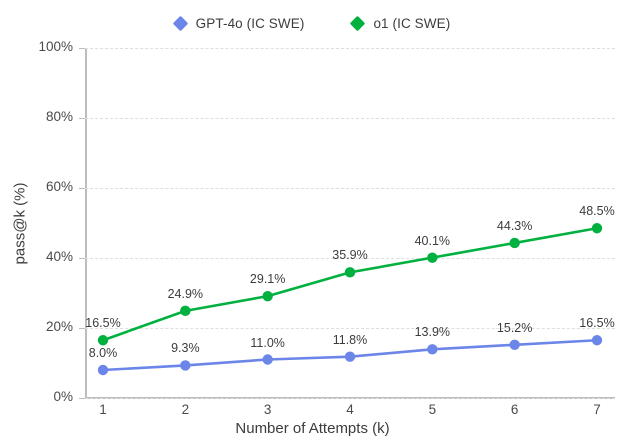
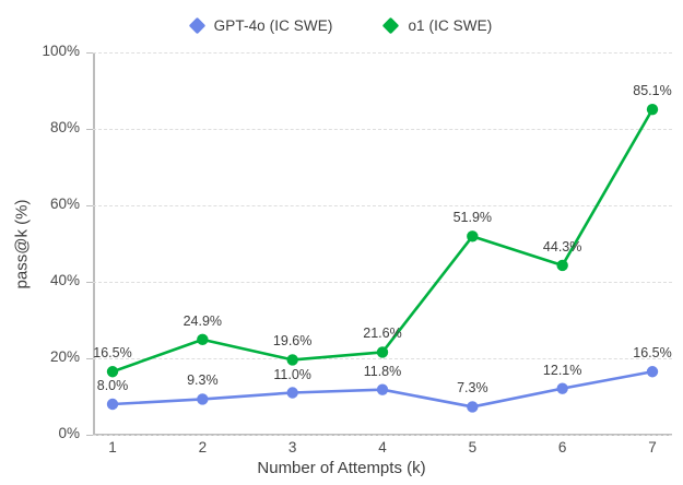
o1 (IC SWE)/3: 29.1% -> 19.6%
o1 (IC SWE)/4: 35.9% -> 21.6%
GPT-4o (IC SWE)/5: 13.9% -> 7.3%
o1 (IC SWE)/5: 40.1% -> 51.9%
GPT-4o (IC SWE)/6: 15.2% -> 12.1%
o1 (IC SWE)/7: 48.5% -> 85.1%
